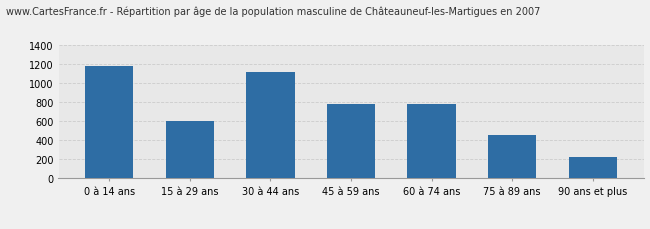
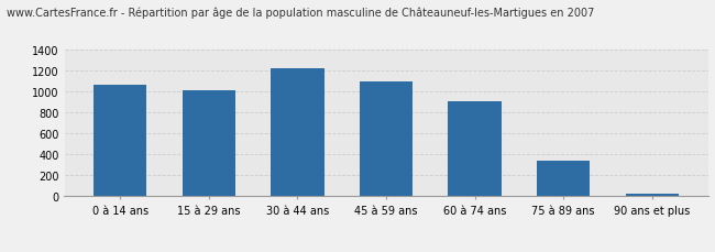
0 à 14 ans: 1180 -> 1060
15 à 29 ans: 600 -> 1010
30 à 44 ans: 1120 -> 1220
45 à 59 ans: 780 -> 1100
60 à 74 ans: 780 -> 900
75 à 89 ans: 460 -> 340
90 ans et plus: 220 -> 30
